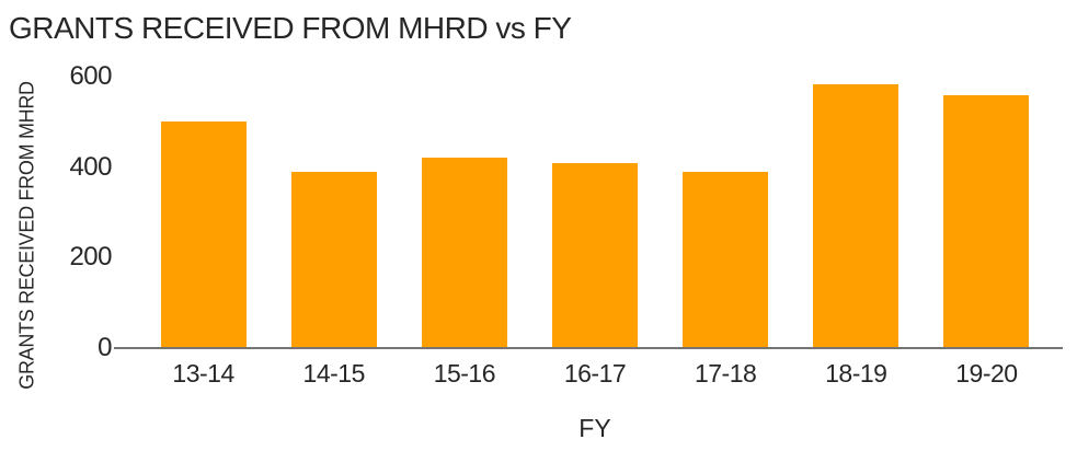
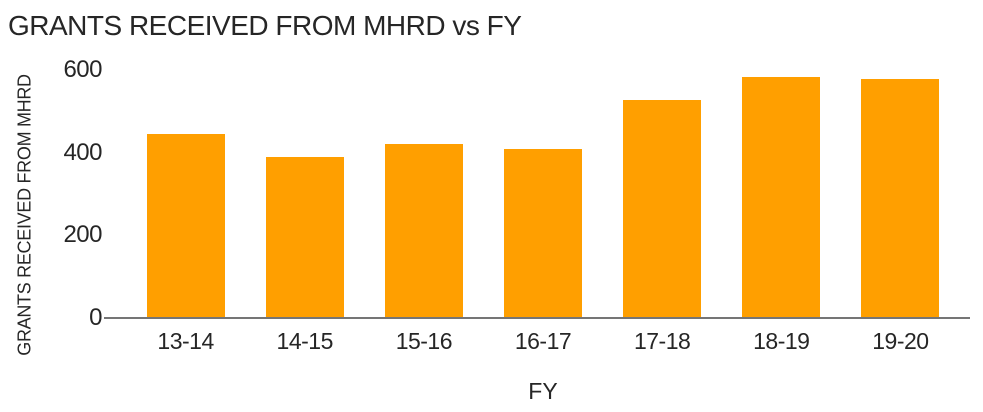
13-14: 500 -> 440
17-18: 390 -> 530
19-20: 560 -> 580
